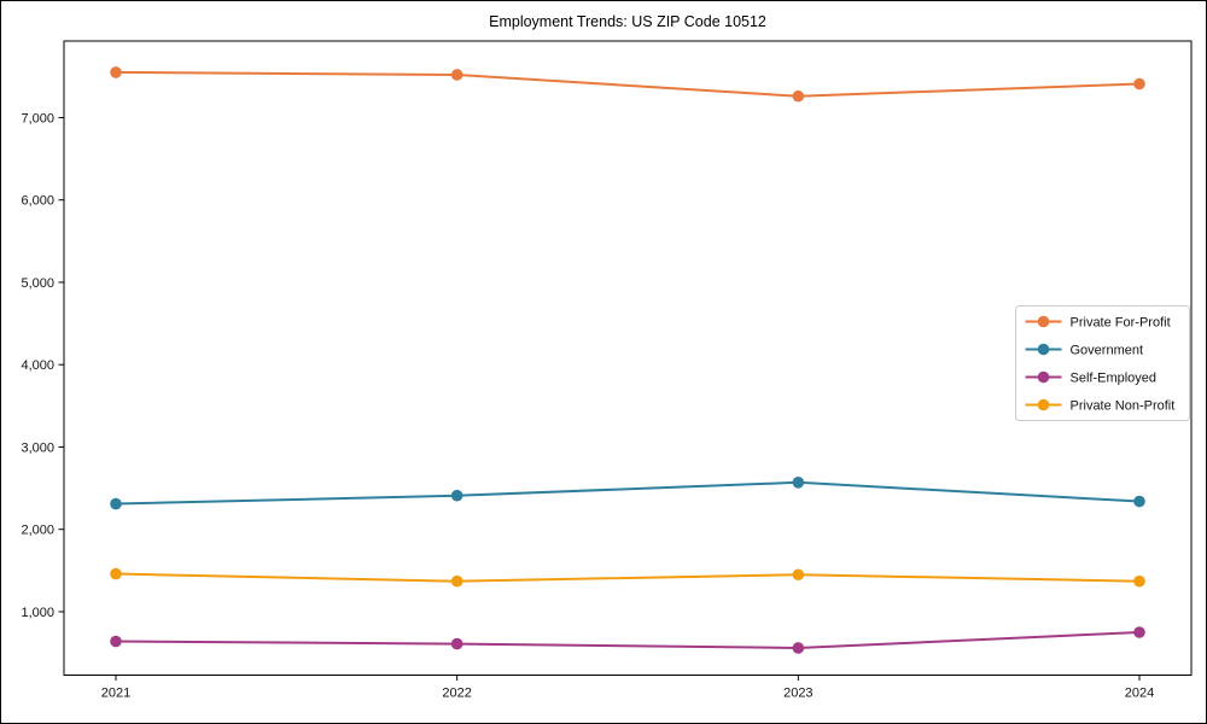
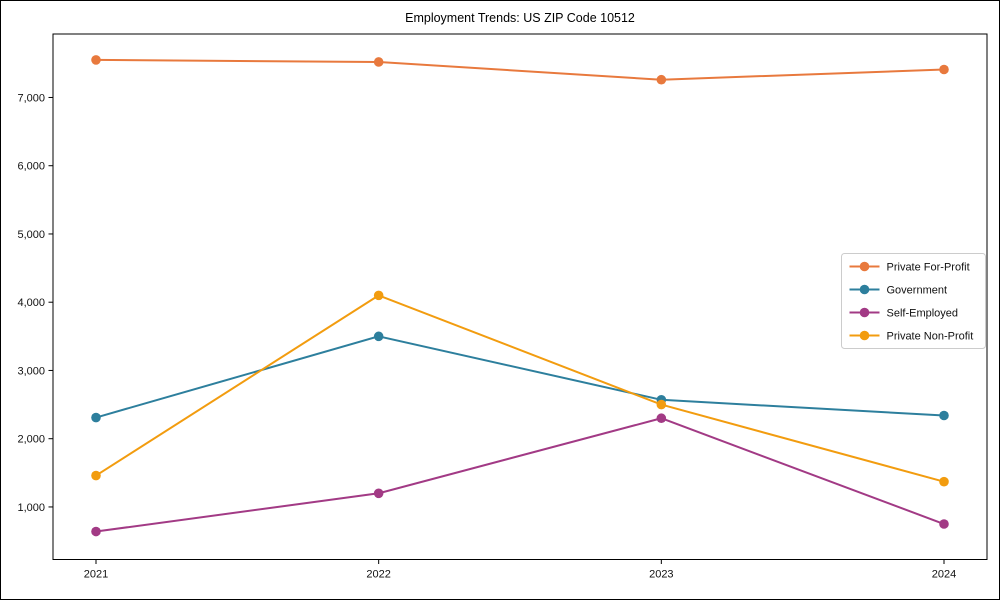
Government/2022: 2400 -> 3500
Self-Employed/2022: 600 -> 1200
Private Non-Profit/2022: 1400 -> 4100
Self-Employed/2023: 600 -> 2300
Private Non-Profit/2023: 1400 -> 2500
